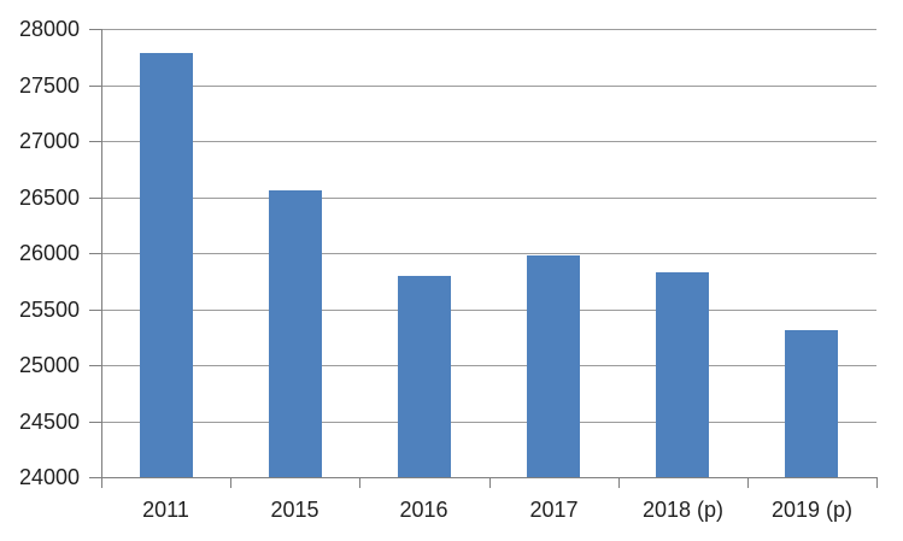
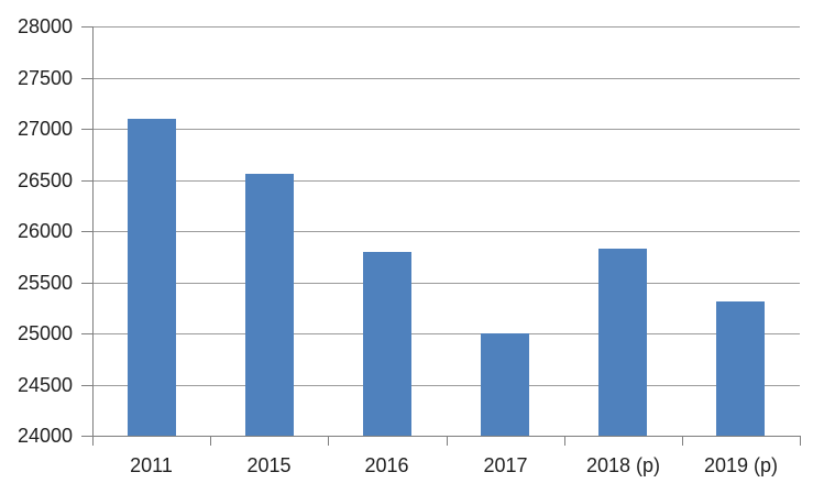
2011: 27800 -> 27100
2017: 26000 -> 25000
